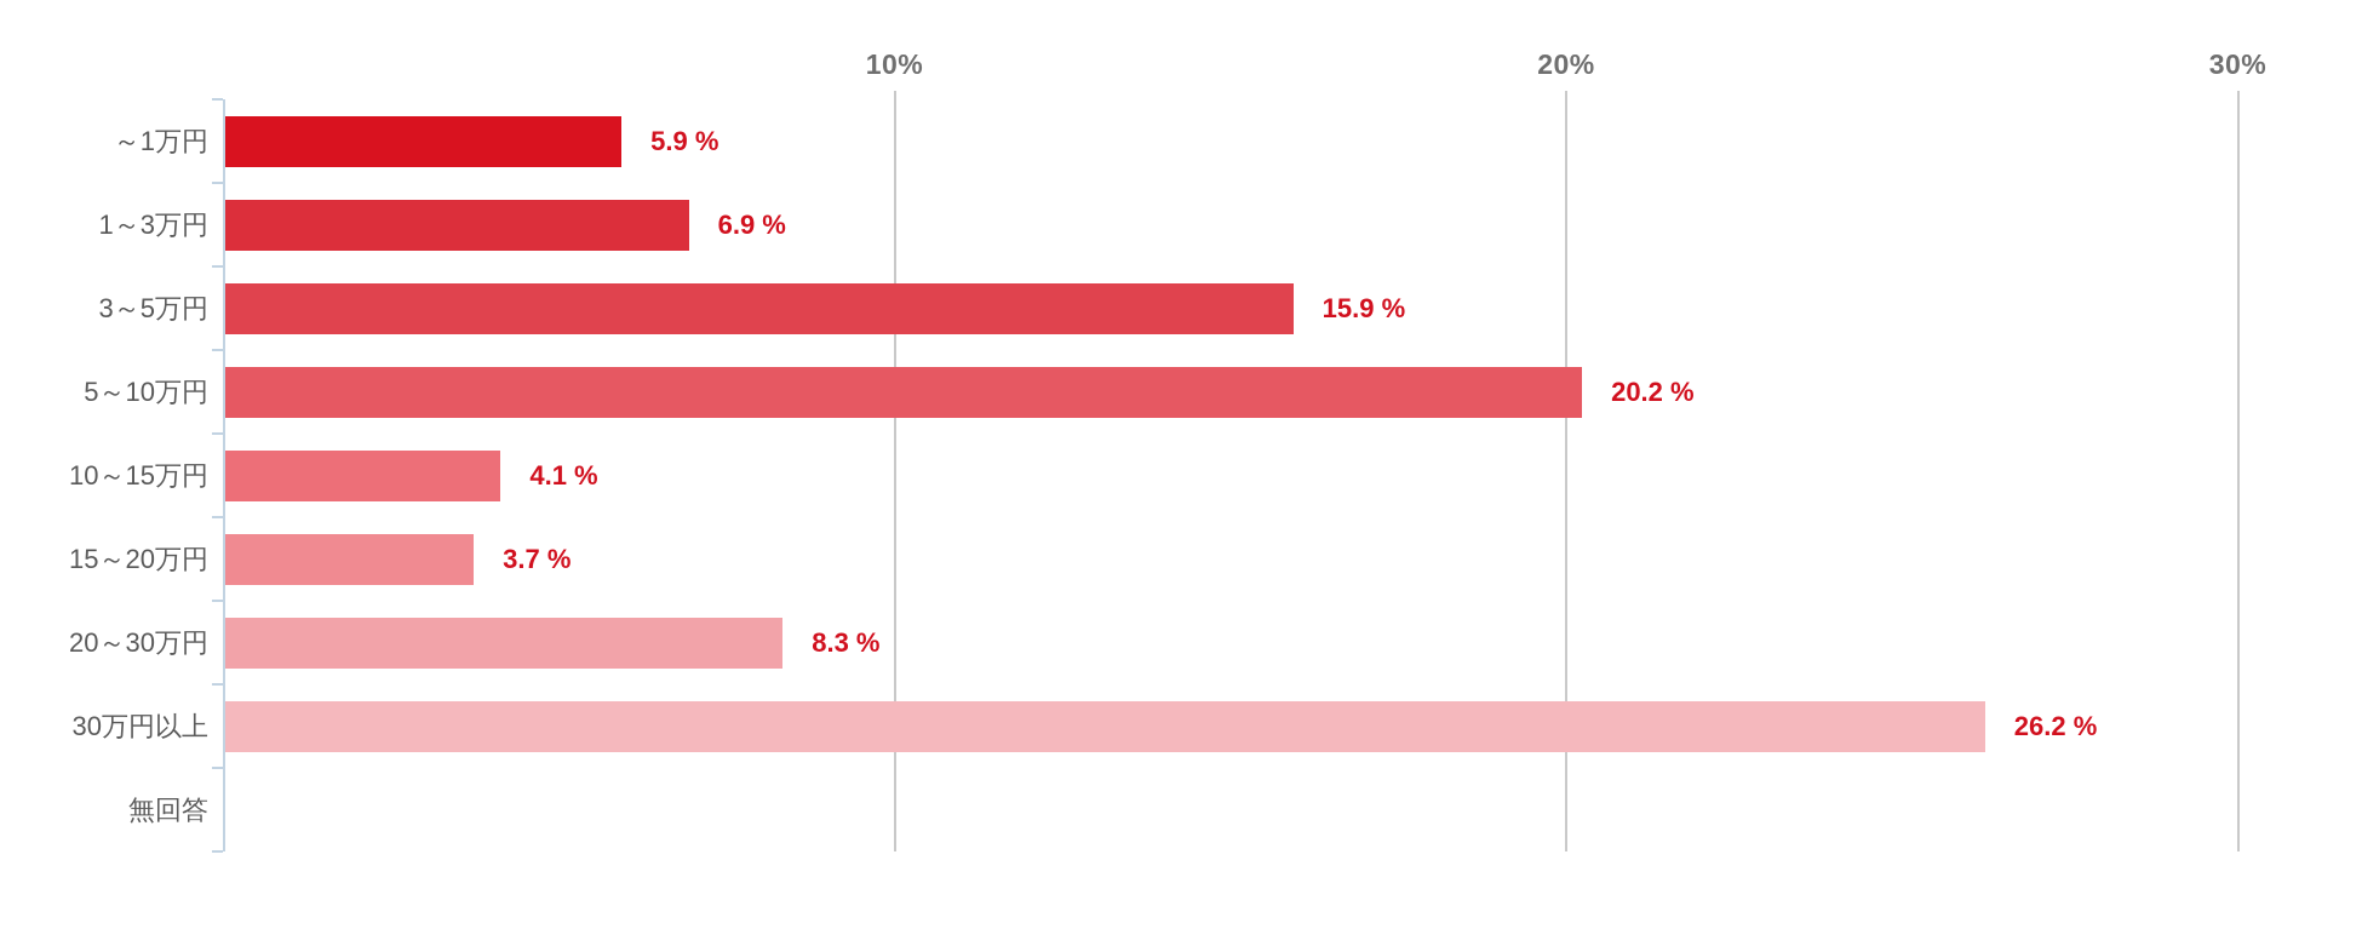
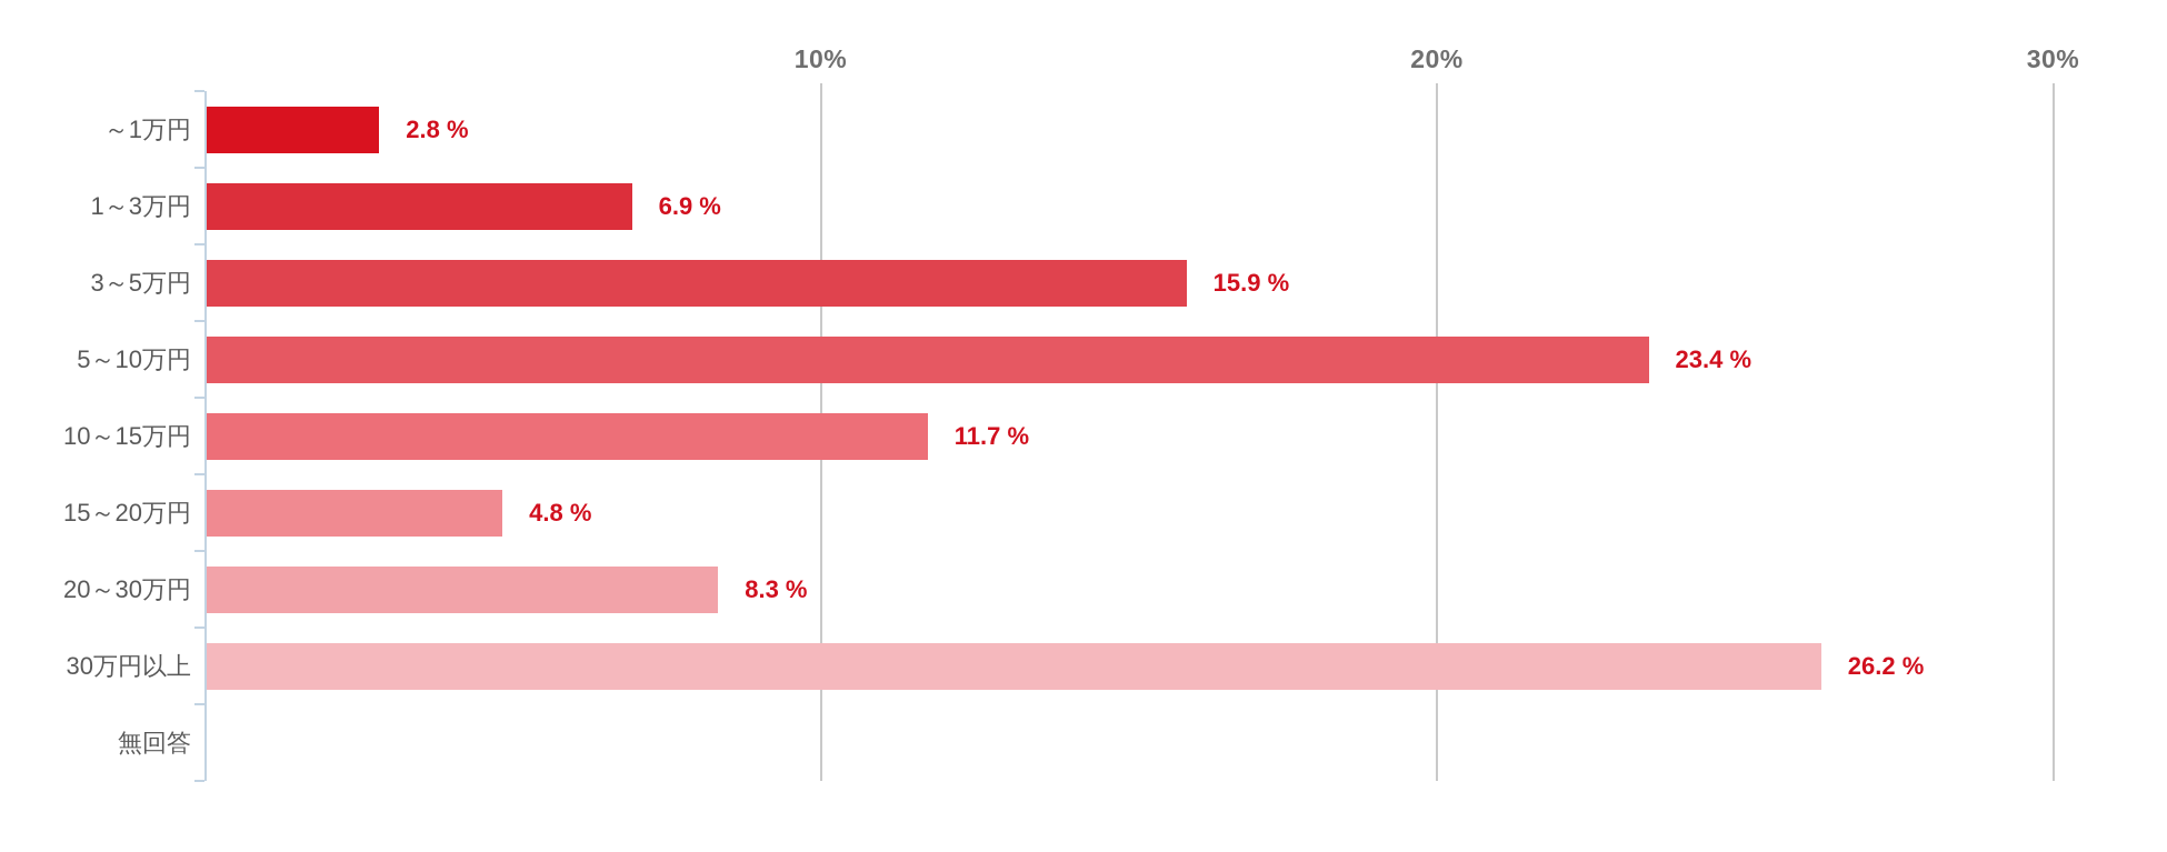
～1万円: 5.9 -> 2.8
5～10万円: 20.2 -> 23.4
10～15万円: 4.1 -> 11.7
15～20万円: 3.7 -> 4.8
